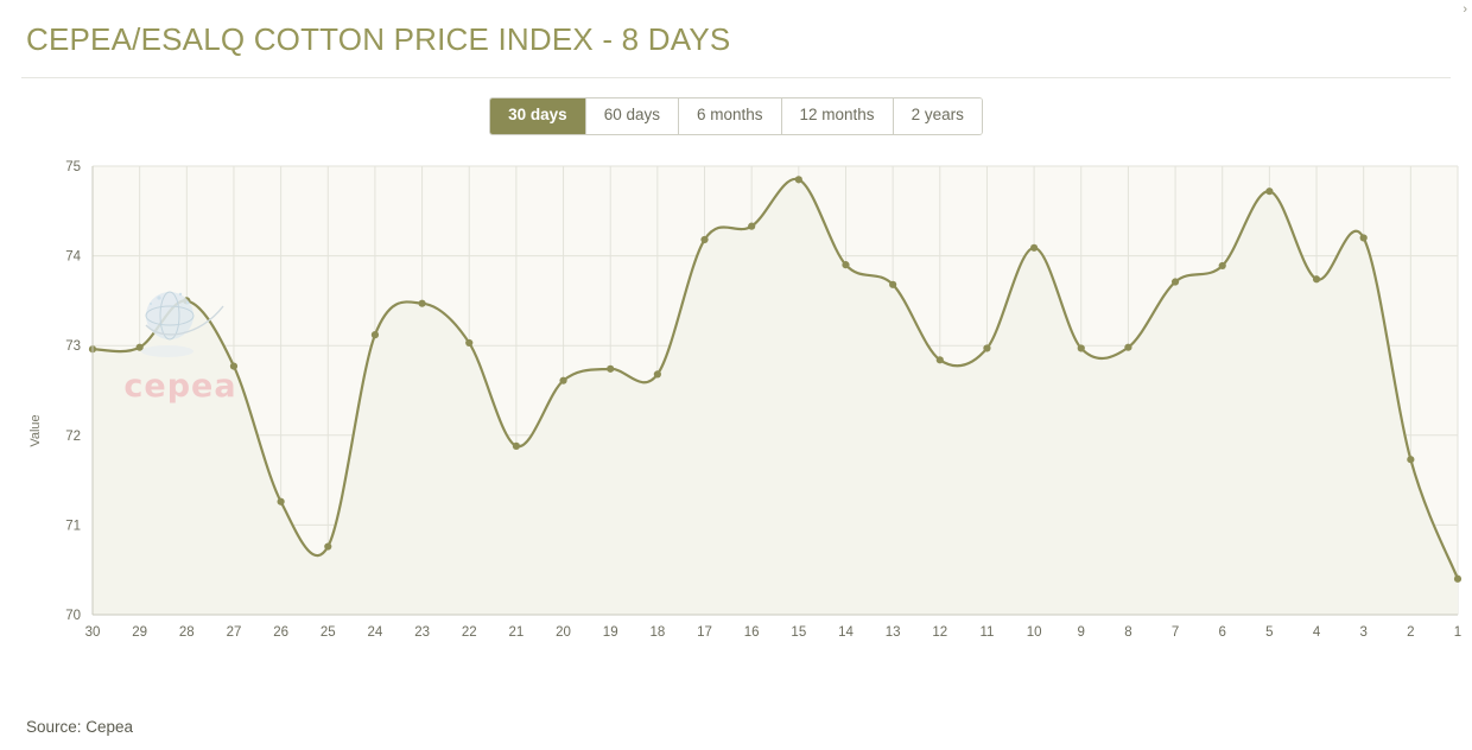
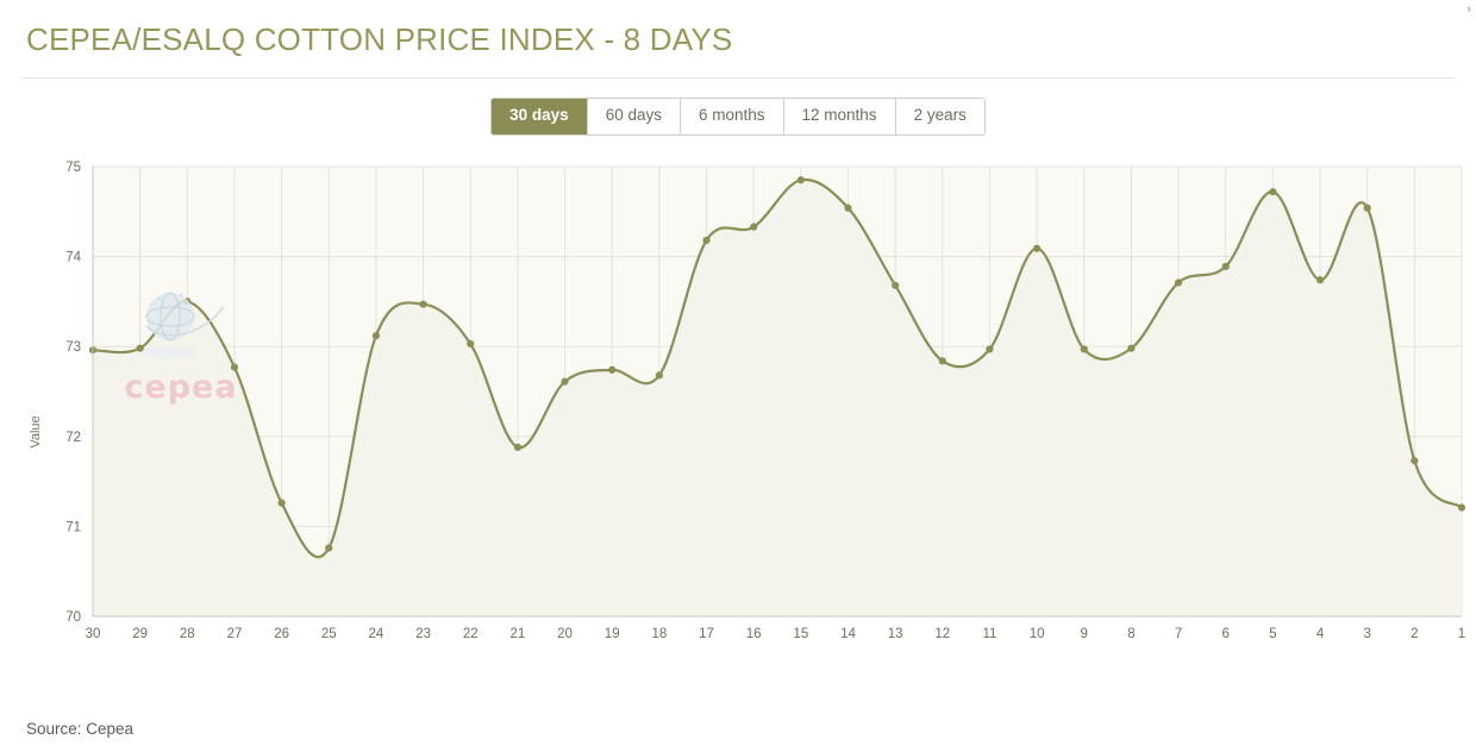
14: 73.9 -> 74.5
3: 74.2 -> 74.5
1: 70.4 -> 71.2
